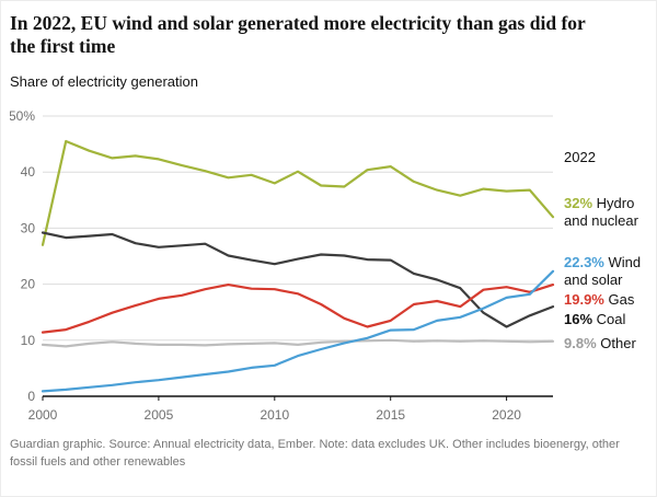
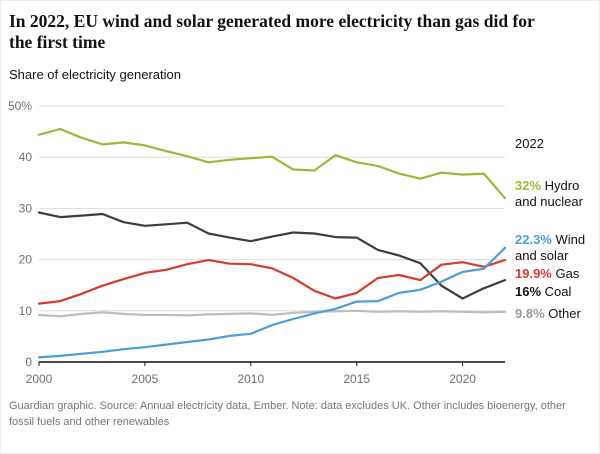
Hydro and nuclear/2000: 27% -> 44%
Hydro and nuclear/2010: 38% -> 40%
Hydro and nuclear/2015: 41% -> 39%
